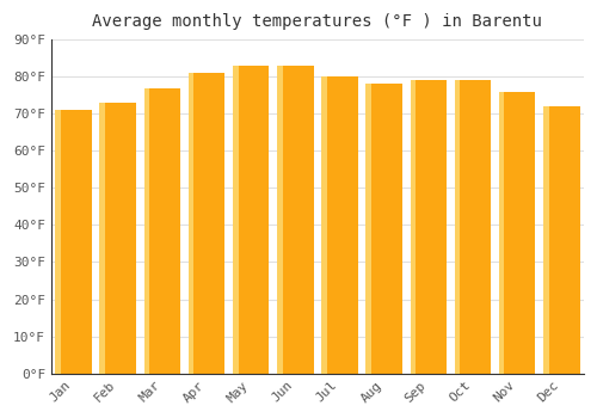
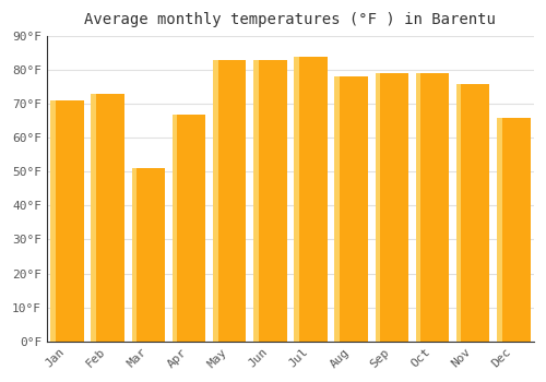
Mar: 77°F -> 51°F
Apr: 81°F -> 67°F
Jul: 80°F -> 84°F
Dec: 72°F -> 66°F
